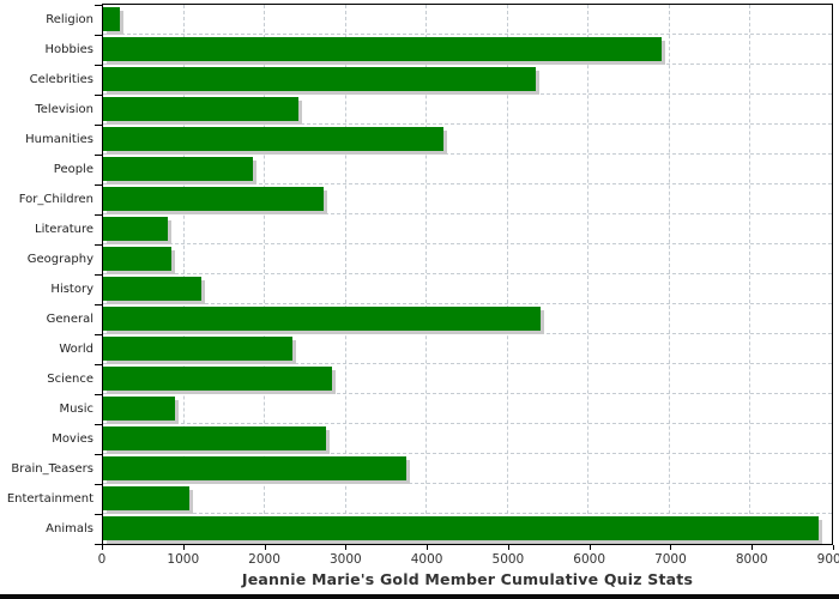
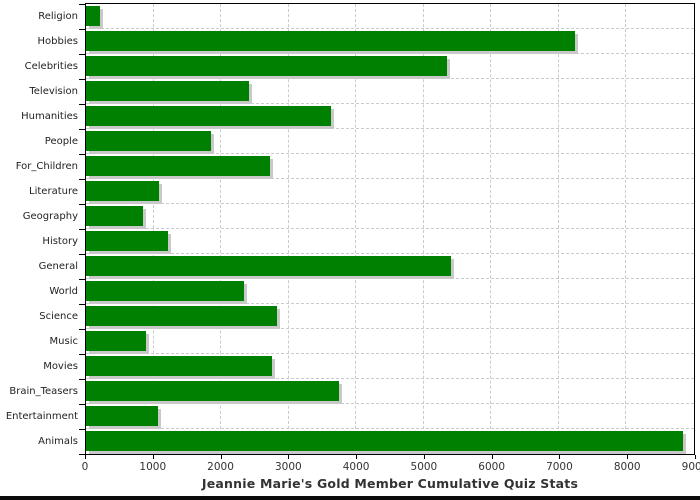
Hobbies: 6900 -> 7200
Humanities: 4200 -> 3600
Literature: 800 -> 1100
